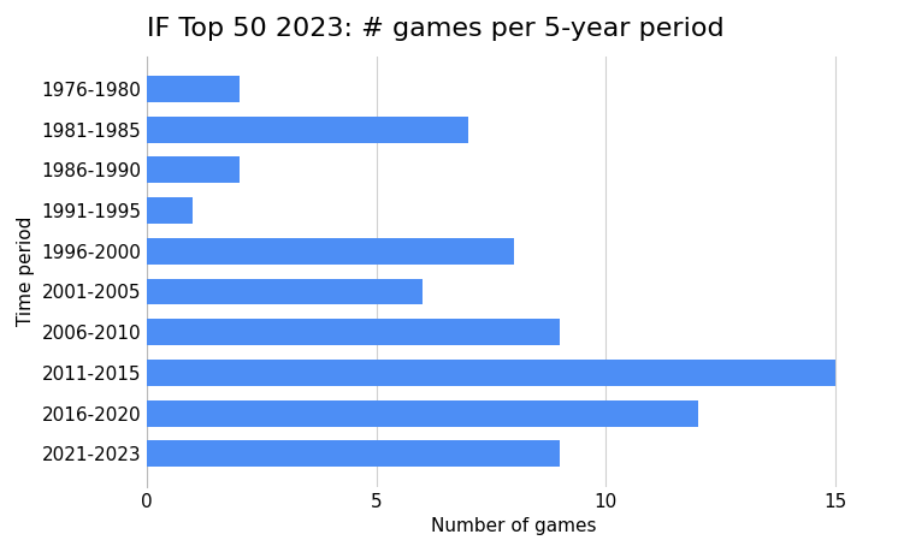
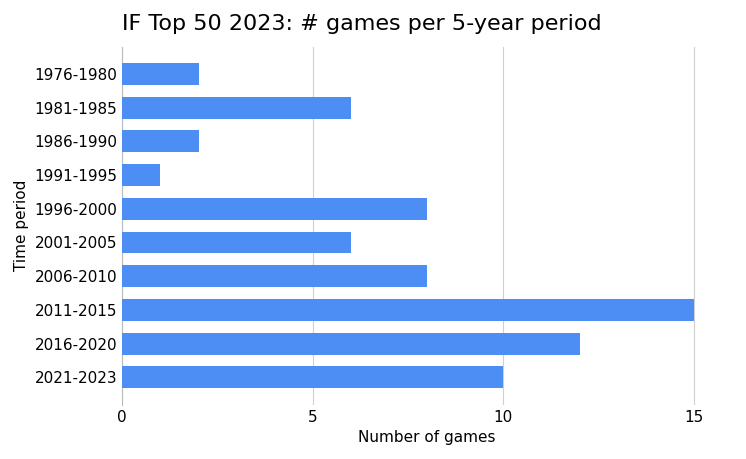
1981-1985: 7 -> 6
2006-2010: 9 -> 8
2021-2023: 9 -> 10
